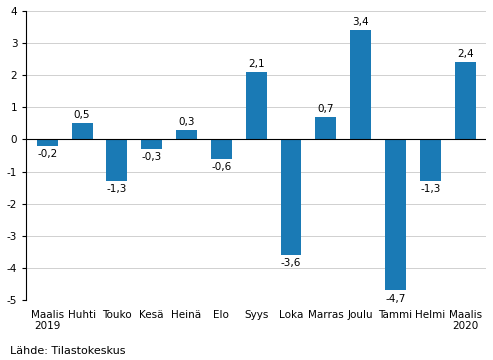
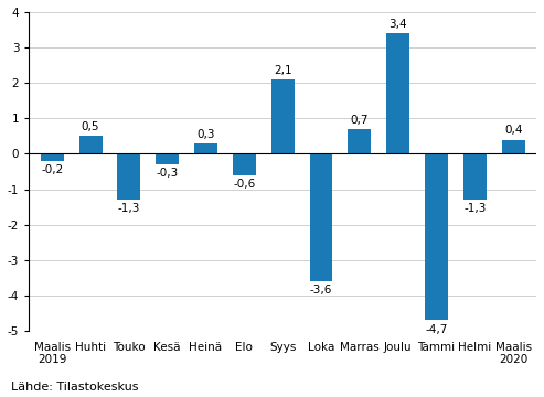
Maalis 2020: 2,4 -> 0,4
